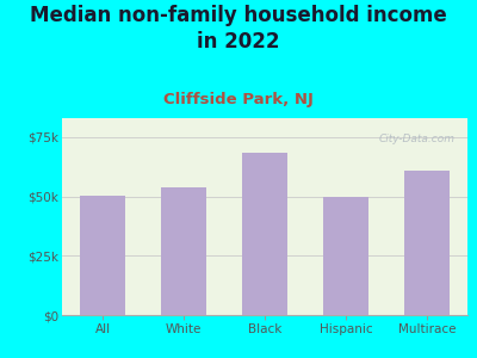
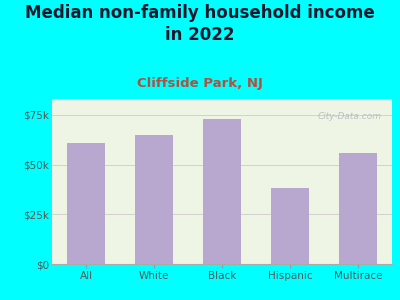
All: $50k -> $61k
White: $54k -> $65k
Black: $68k -> $73k
Hispanic: $50k -> $38k
Multirace: $61k -> $56k
